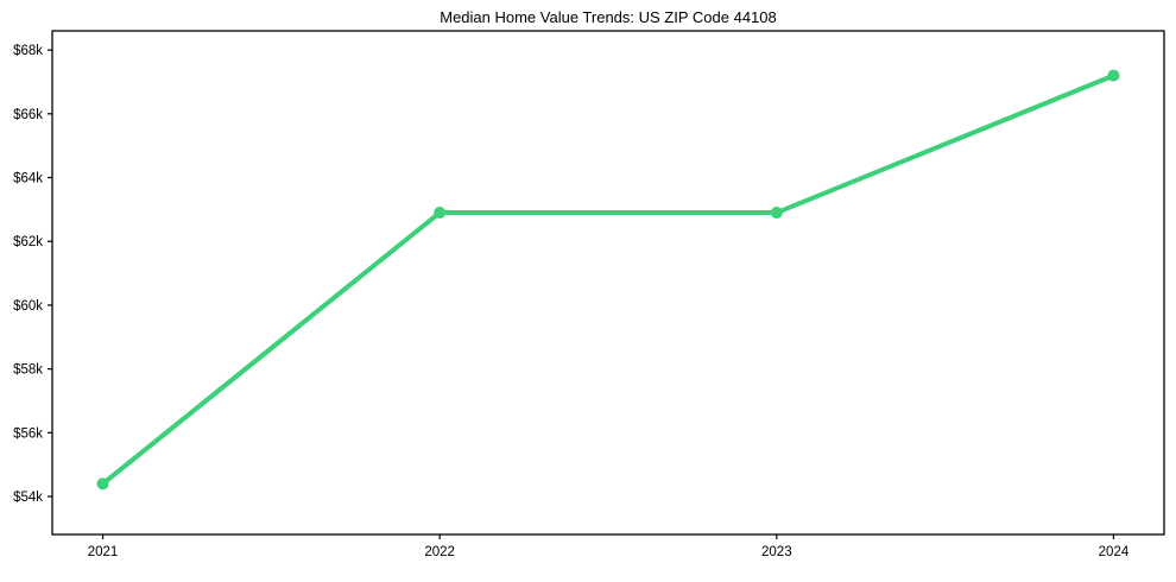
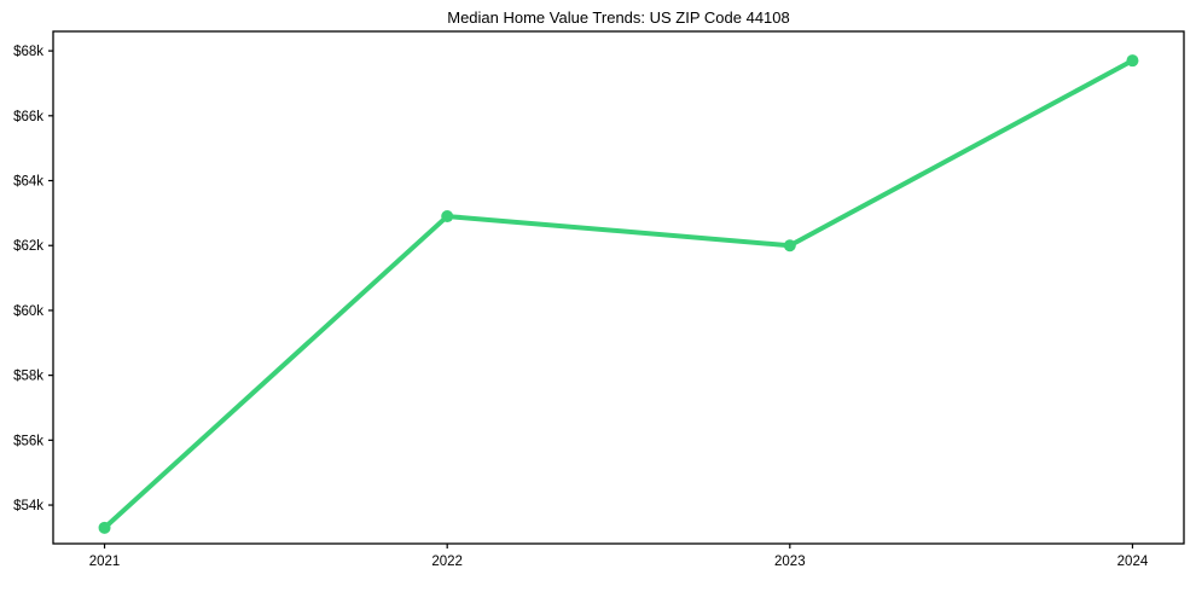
2021: $54.4k -> $53.3k
2023: $62.9k -> $62.0k
2024: $67.2k -> $67.7k
